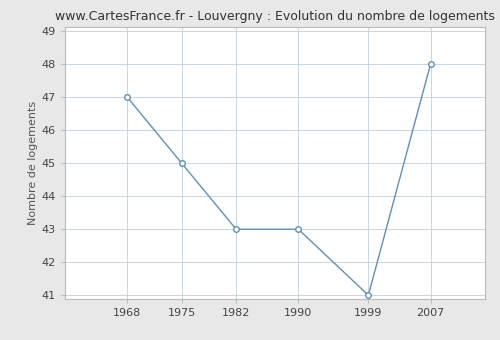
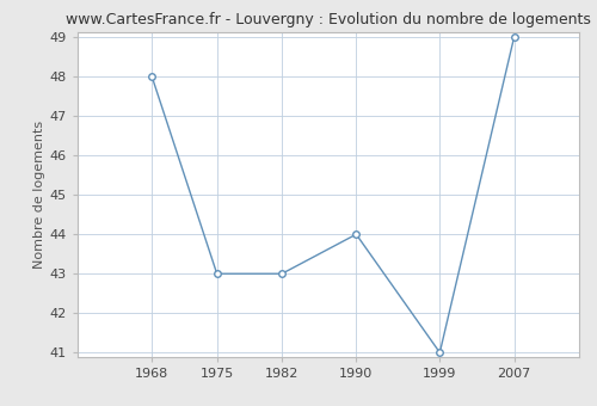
1968: 47 -> 48
1975: 45 -> 43
1990: 43 -> 44
2007: 48 -> 49
